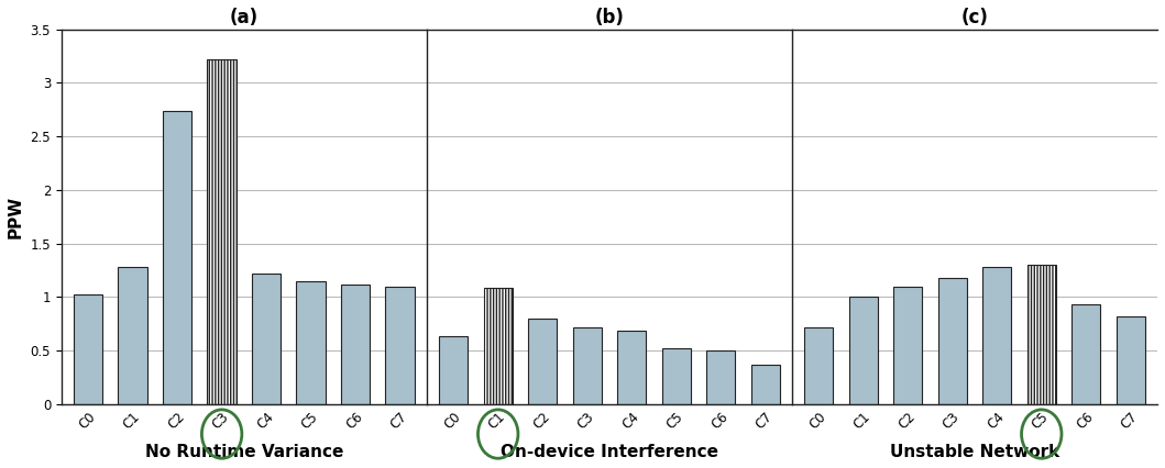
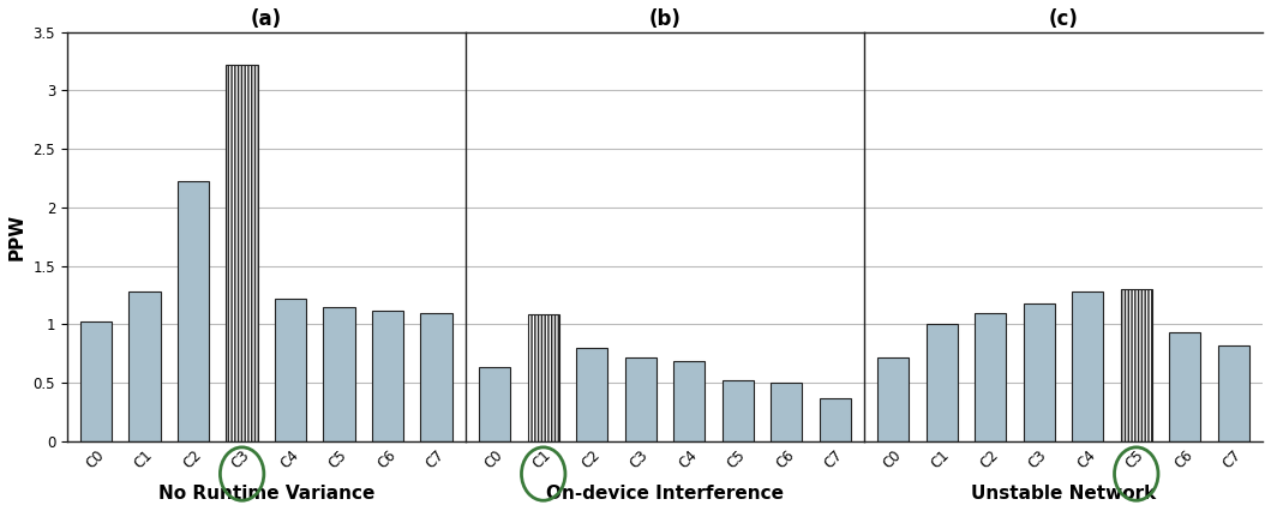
(a)/C2: 2.74 -> 2.22
